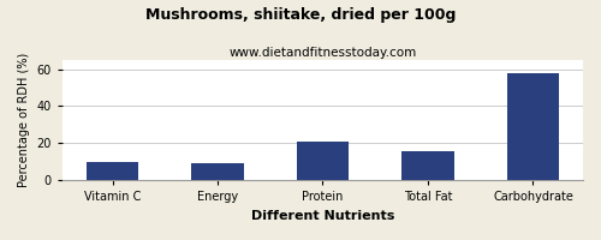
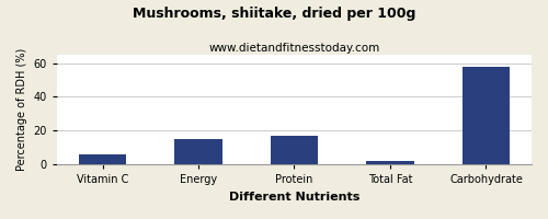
Vitamin C: 10 -> 6
Energy: 9 -> 15
Protein: 21 -> 17
Total Fat: 16 -> 2
